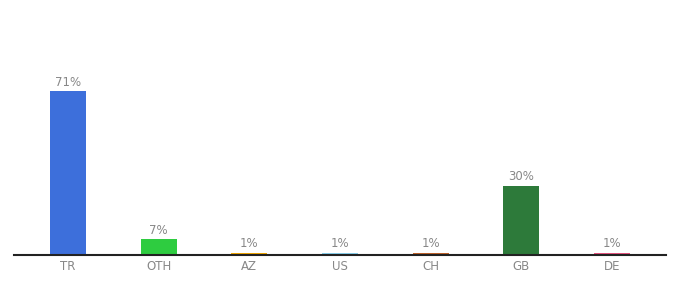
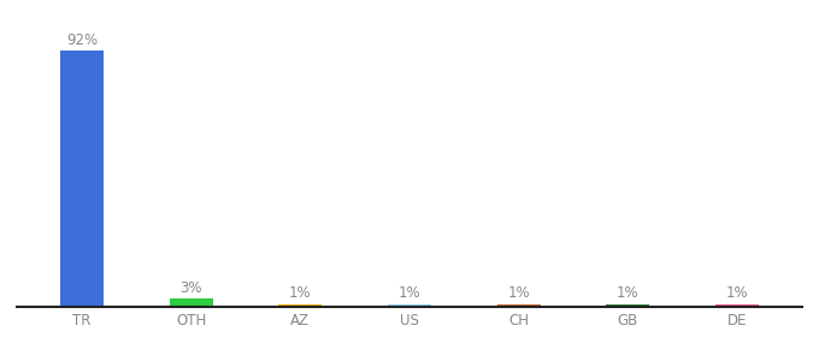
TR: 71% -> 92%
OTH: 7% -> 3%
GB: 30% -> 1%
